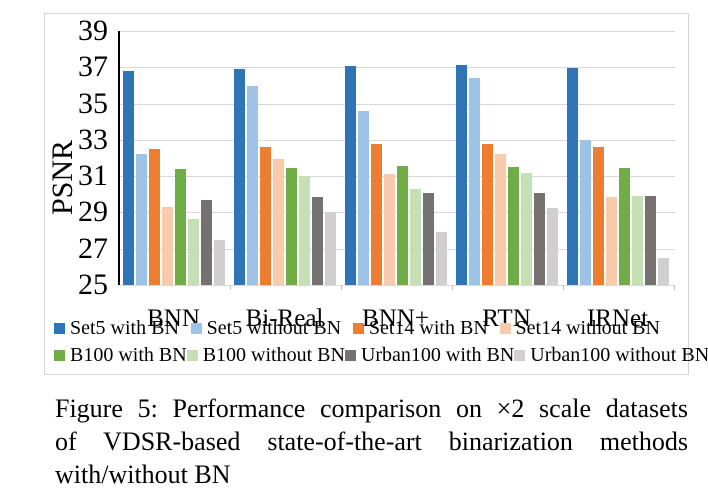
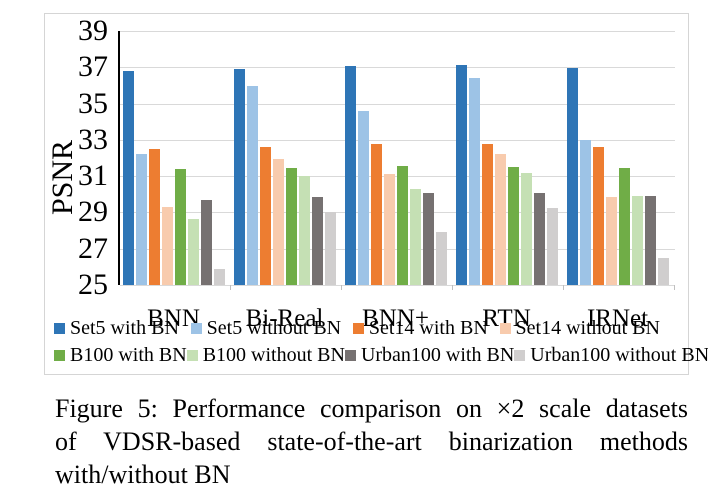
Urban100 without BN/BNN: 27.5 -> 25.9
